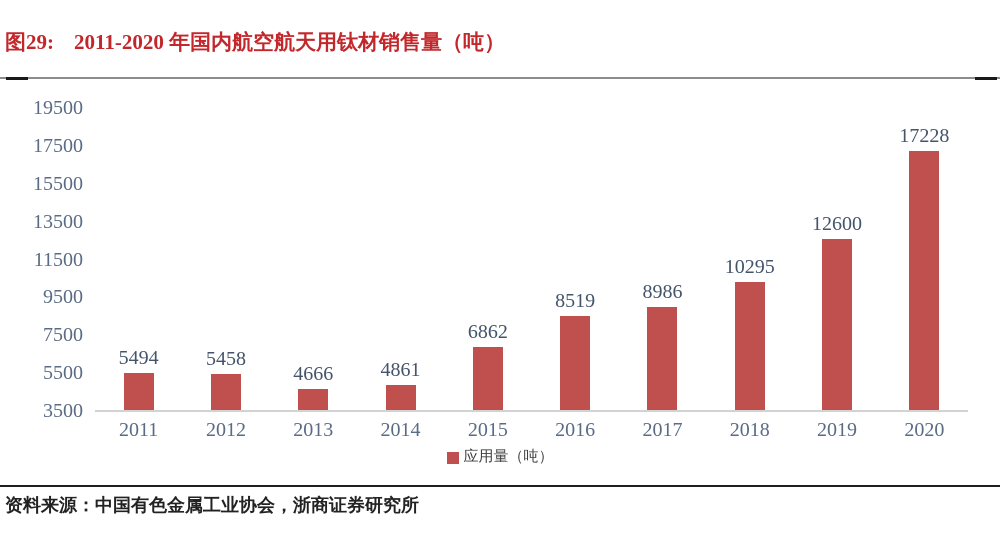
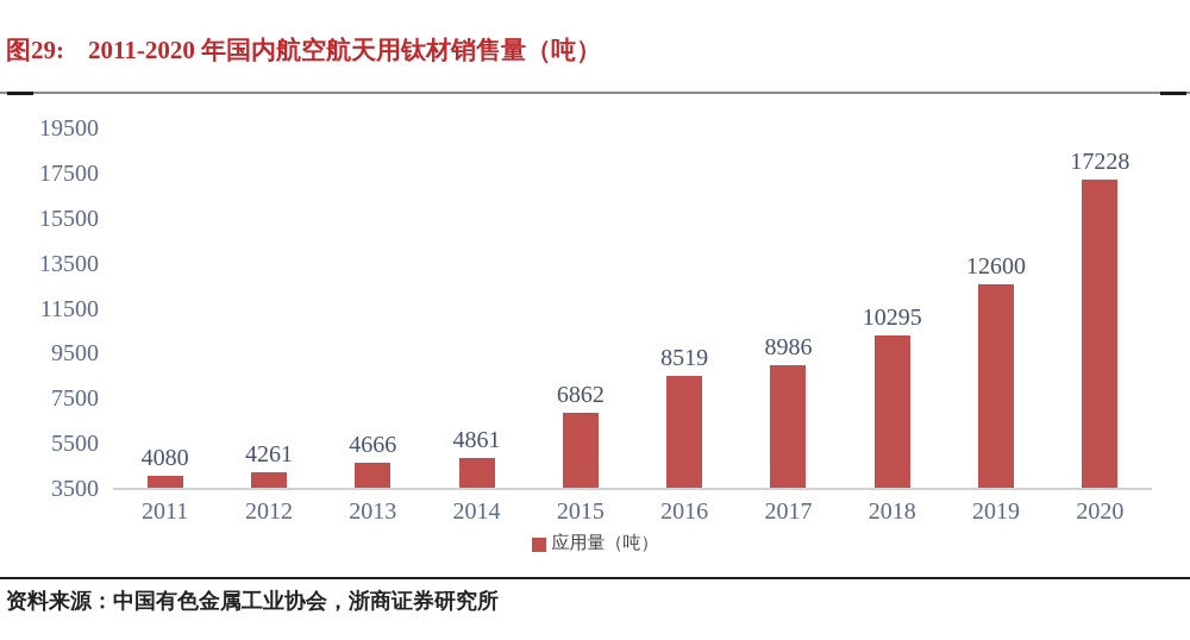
2011: 5494 -> 4080
2012: 5458 -> 4261
